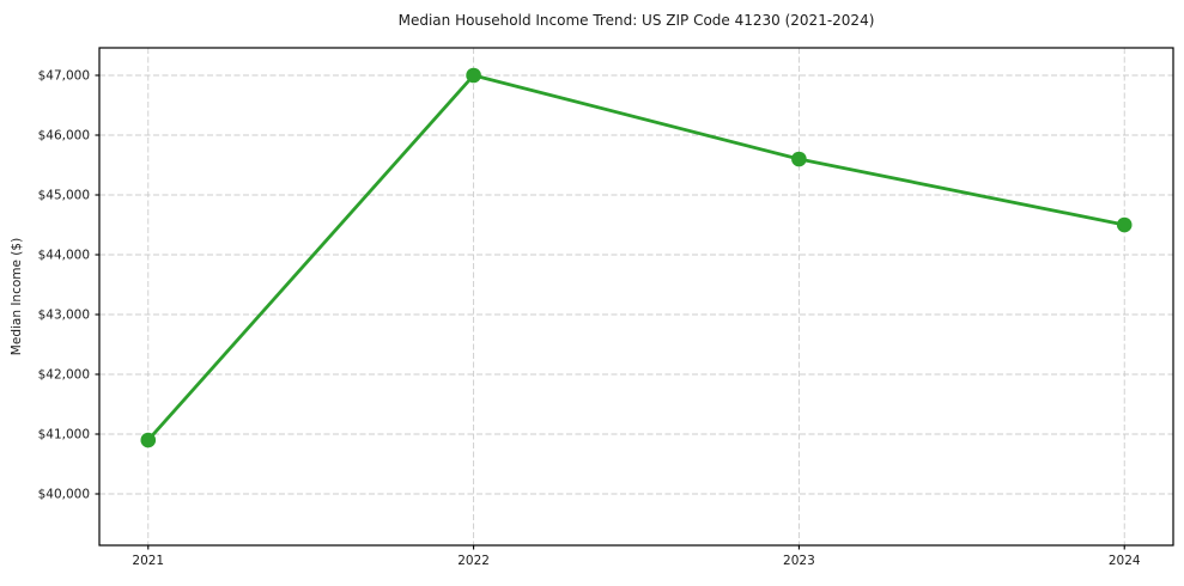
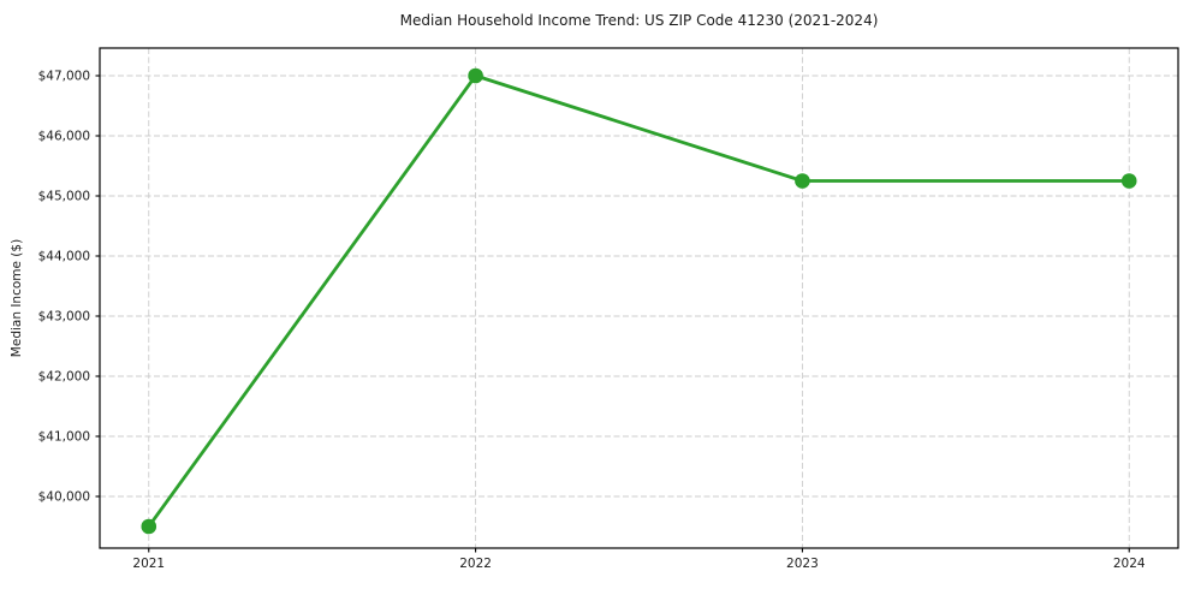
2021: $40900 -> $39500
2023: $45600 -> $45200
2024: $44500 -> $45200
